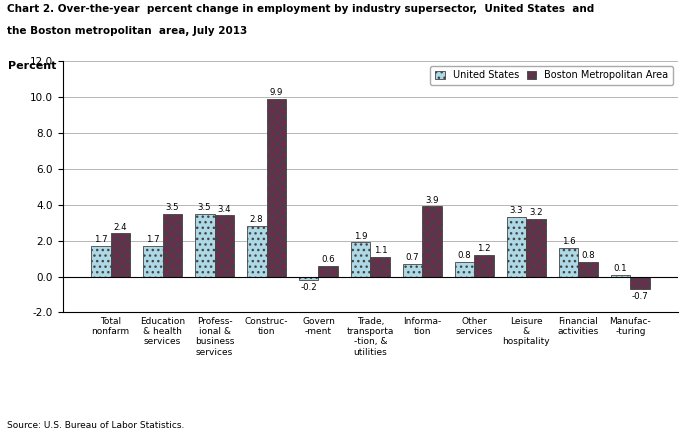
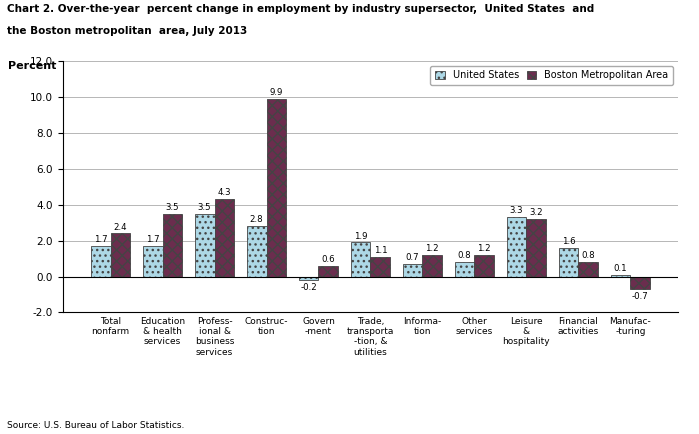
Boston Metropolitan Area/Profess- ional & business services: 3.4 -> 4.3
Boston Metropolitan Area/Informa- tion: 3.9 -> 1.2
